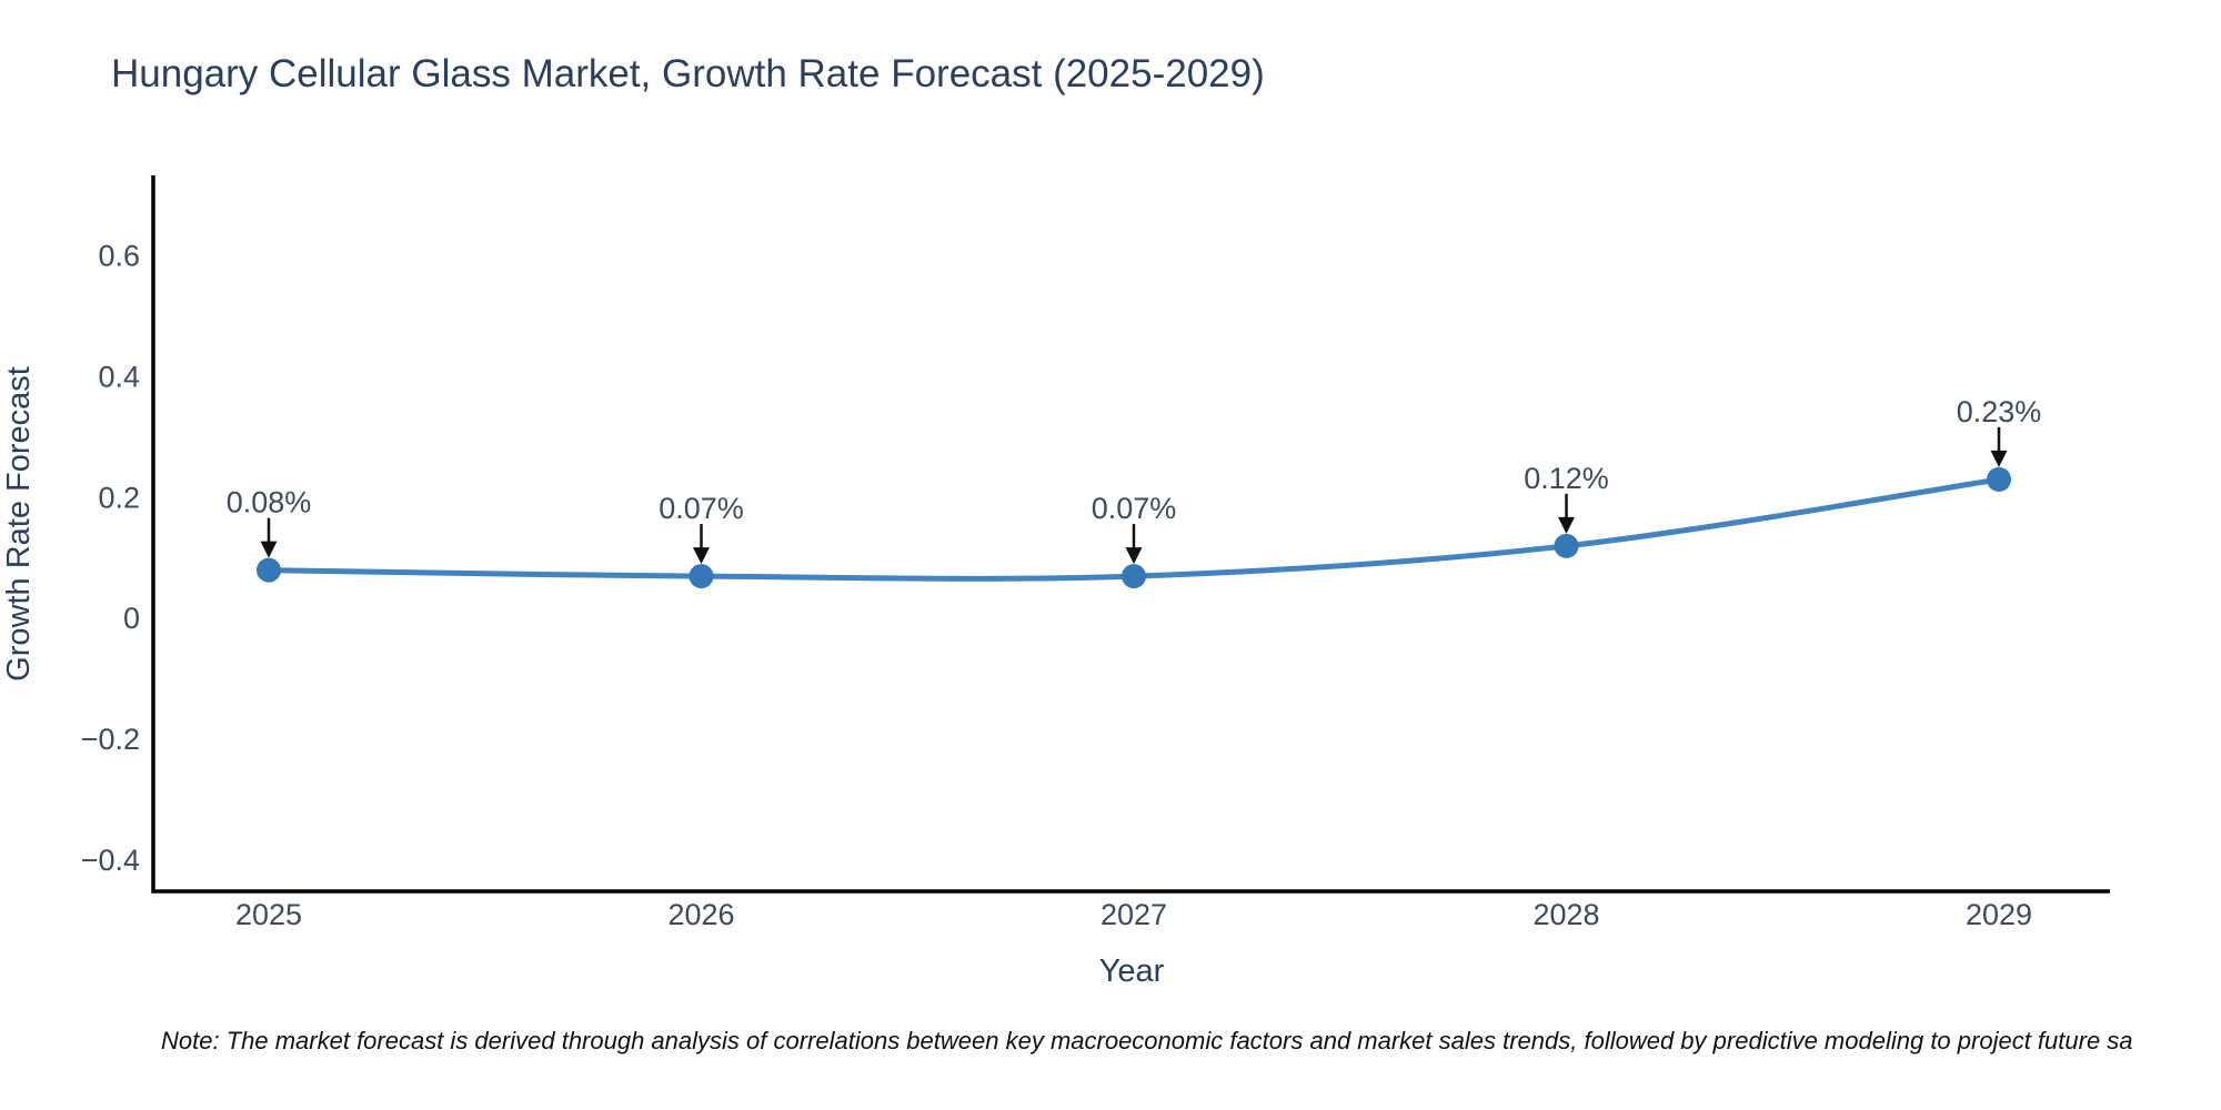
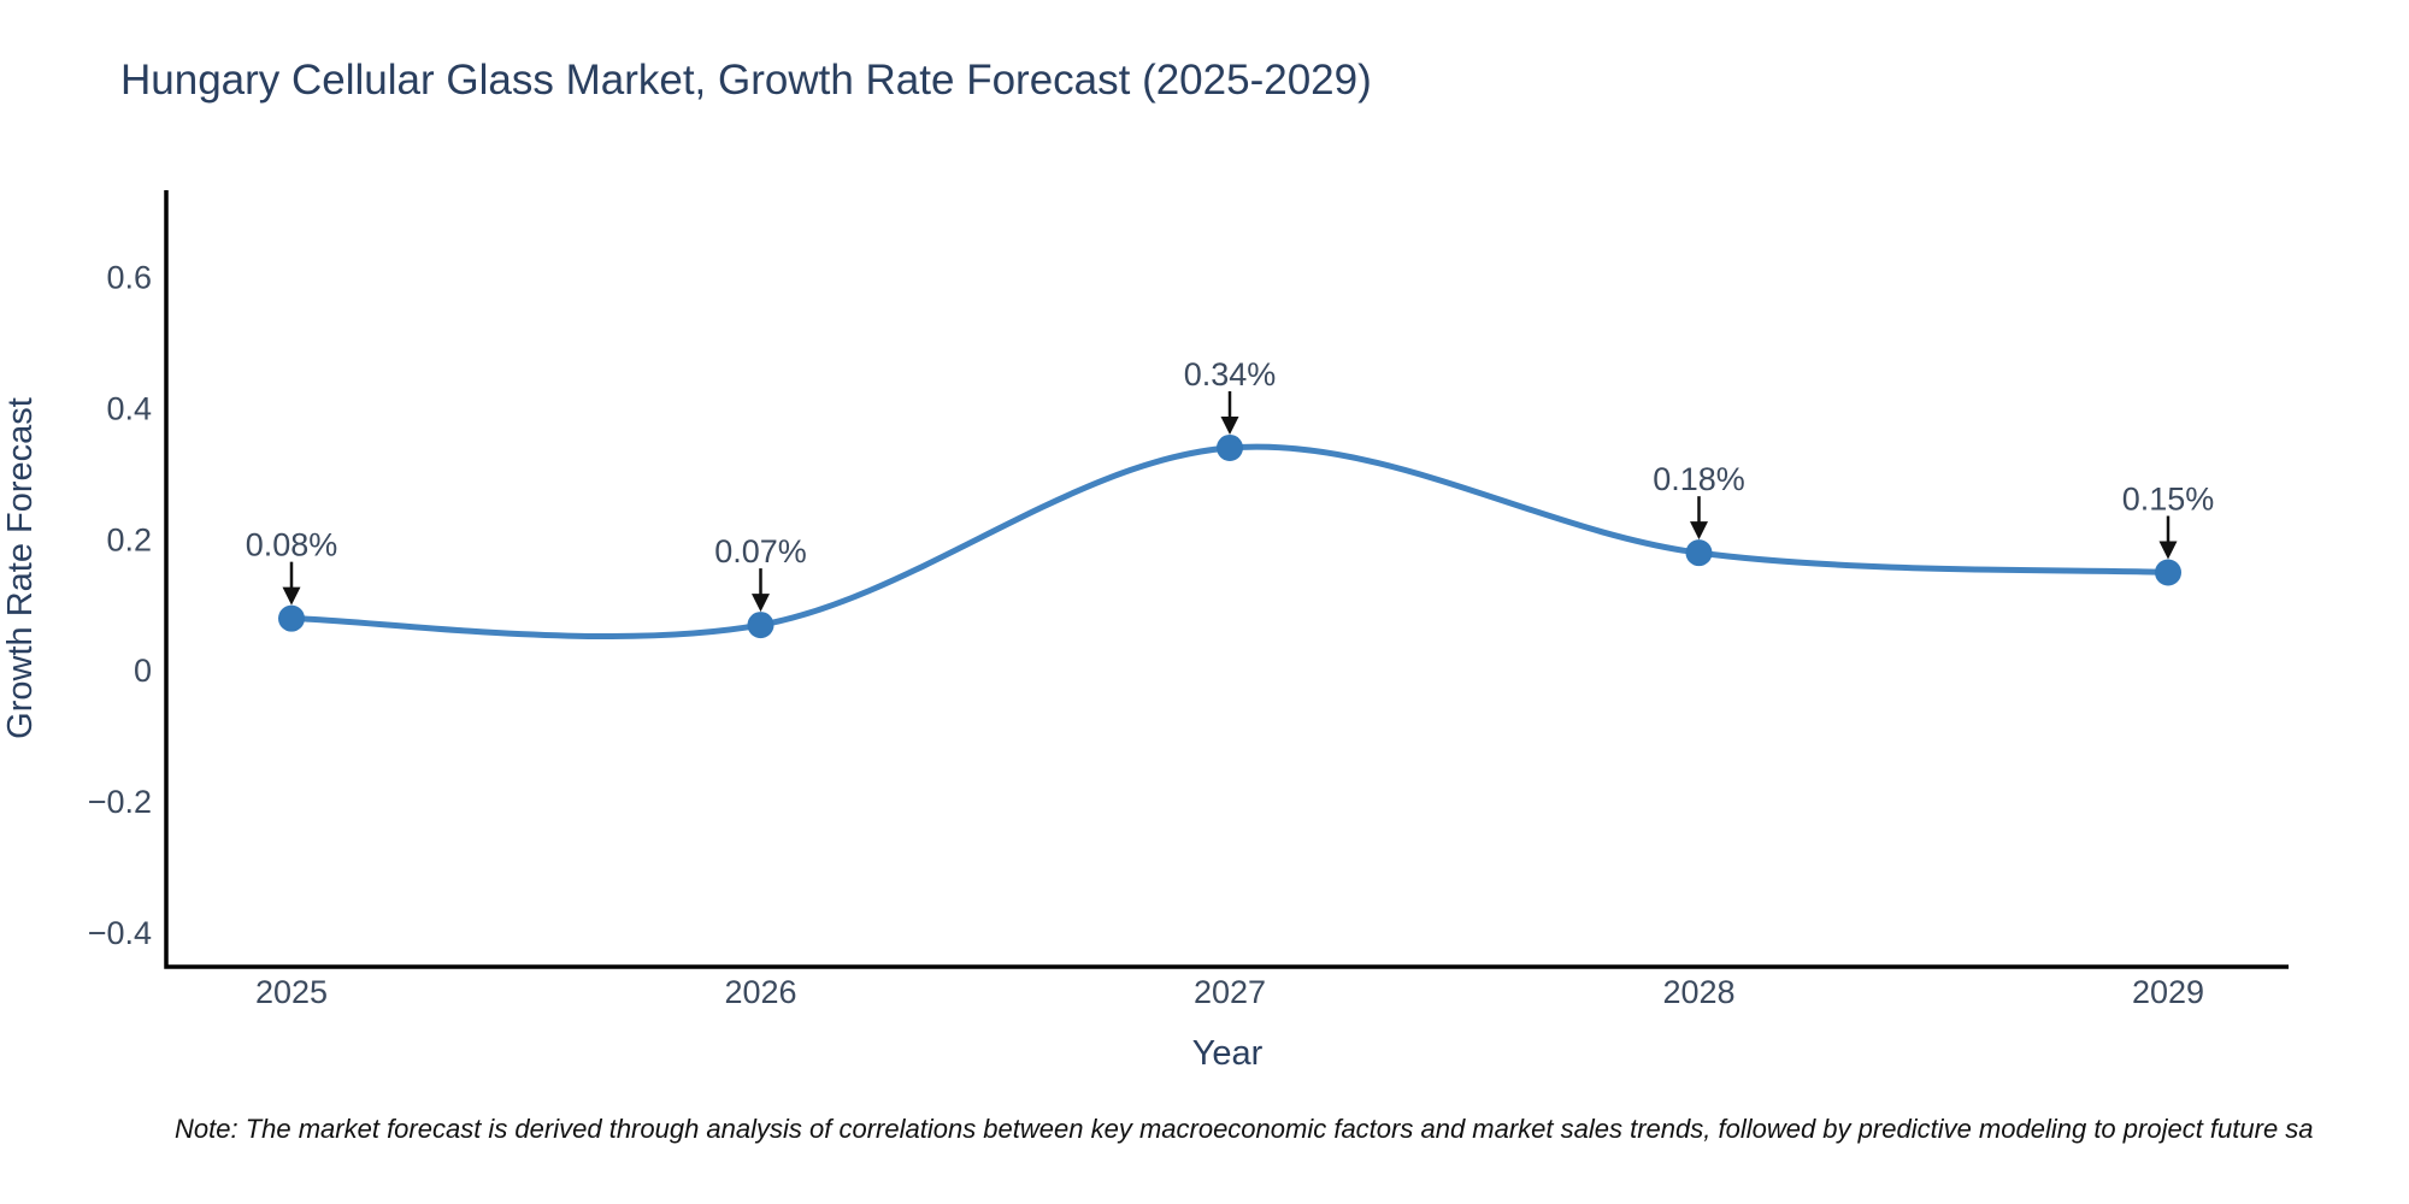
2027: 0.07% -> 0.34%
2028: 0.12% -> 0.18%
2029: 0.23% -> 0.15%
